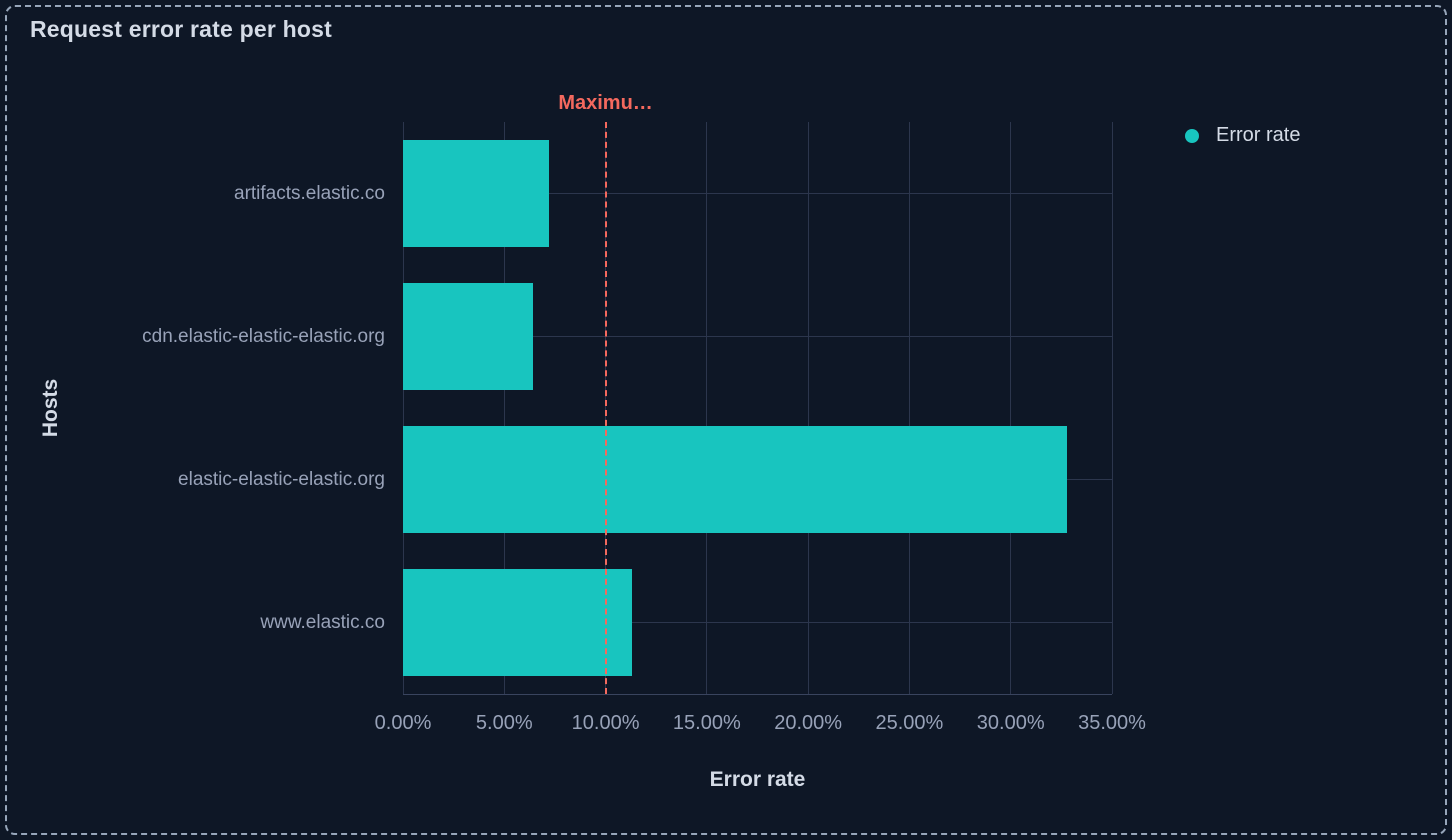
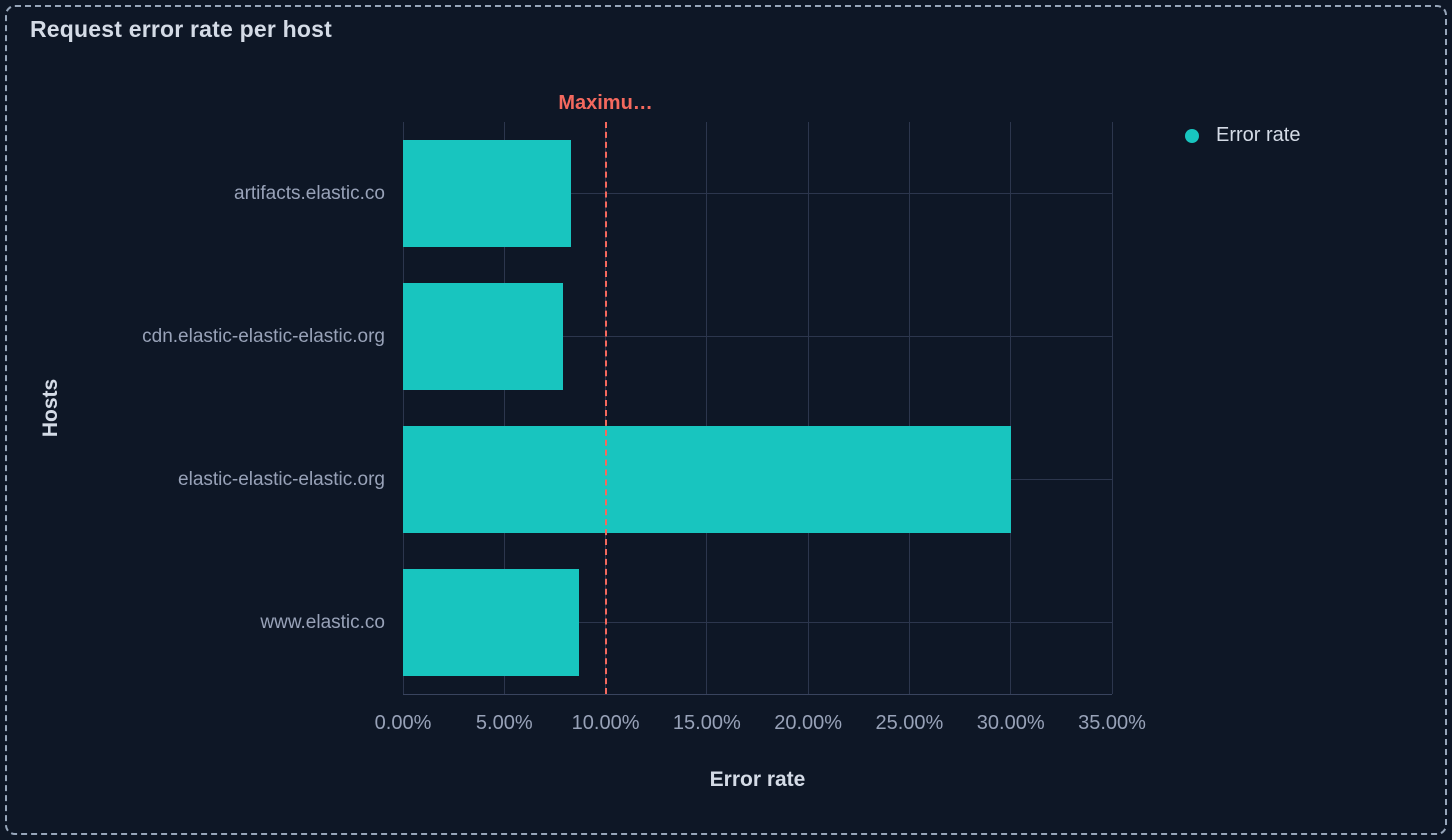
artifacts.elastic.co: 7.2% -> 8.3%
cdn.elastic-elastic-elastic.org: 6.4% -> 7.9%
elastic-elastic-elastic.org: 32.8% -> 30.0%
www.elastic.co: 11.3% -> 8.7%
